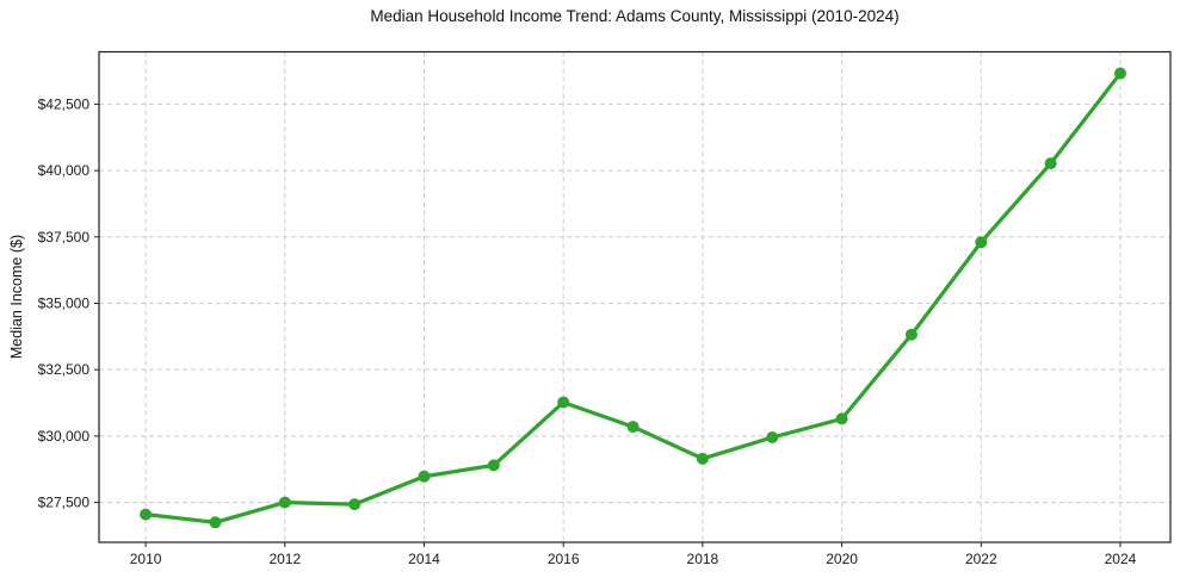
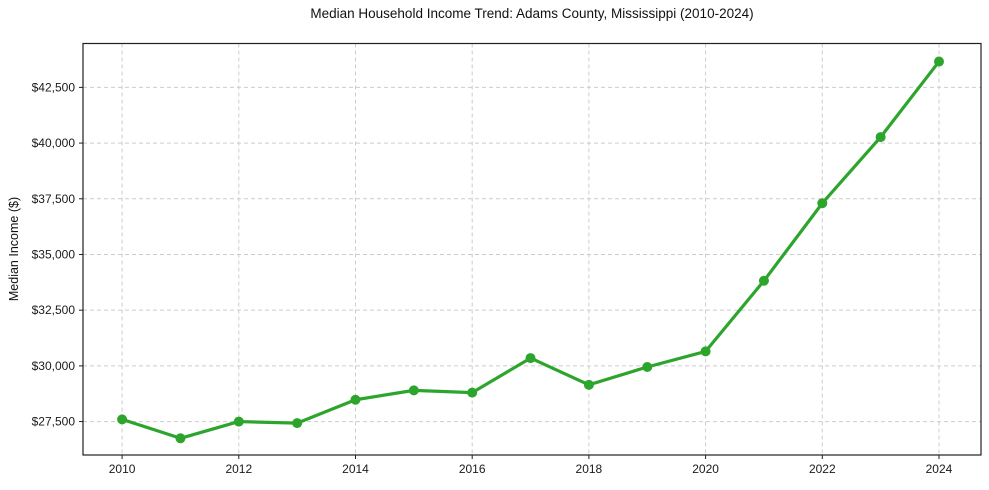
2010: $27000 -> $27600
2016: $31300 -> $28800
